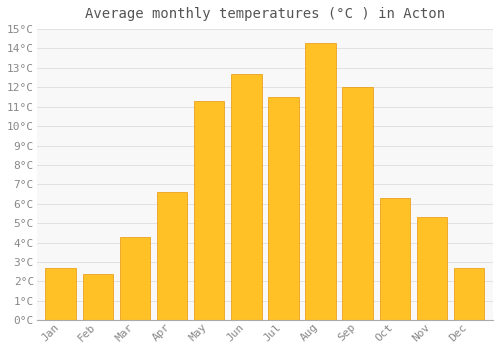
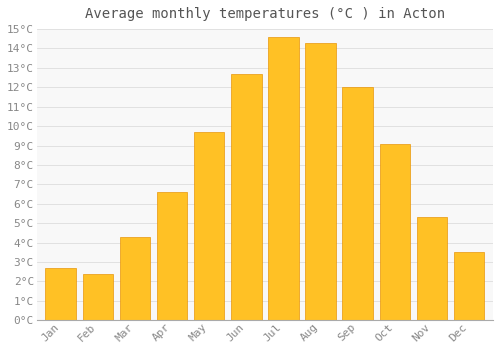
May: 11.3°C -> 9.7°C
Jul: 11.5°C -> 14.6°C
Oct: 6.3°C -> 9.1°C
Dec: 2.7°C -> 3.5°C
